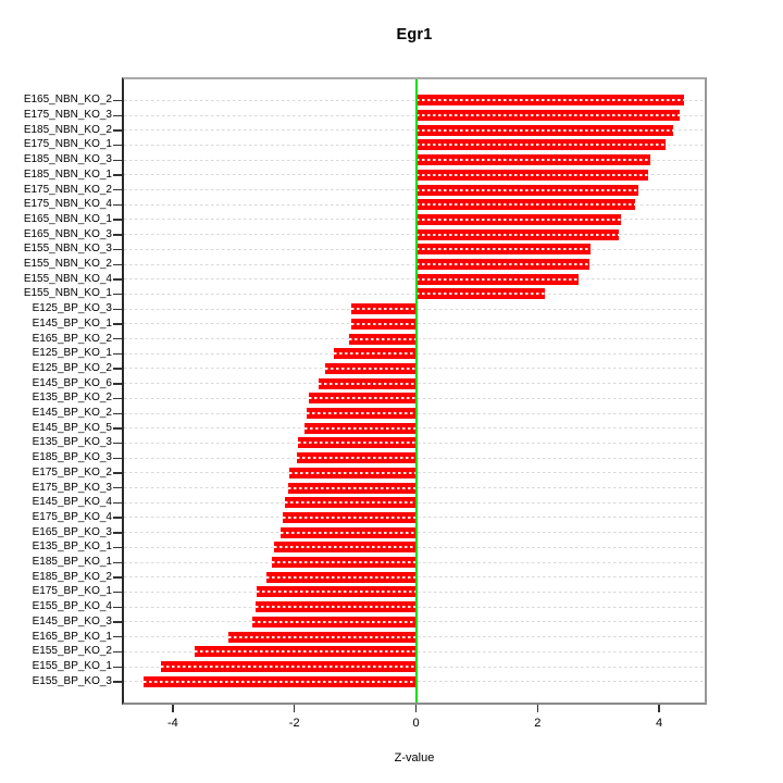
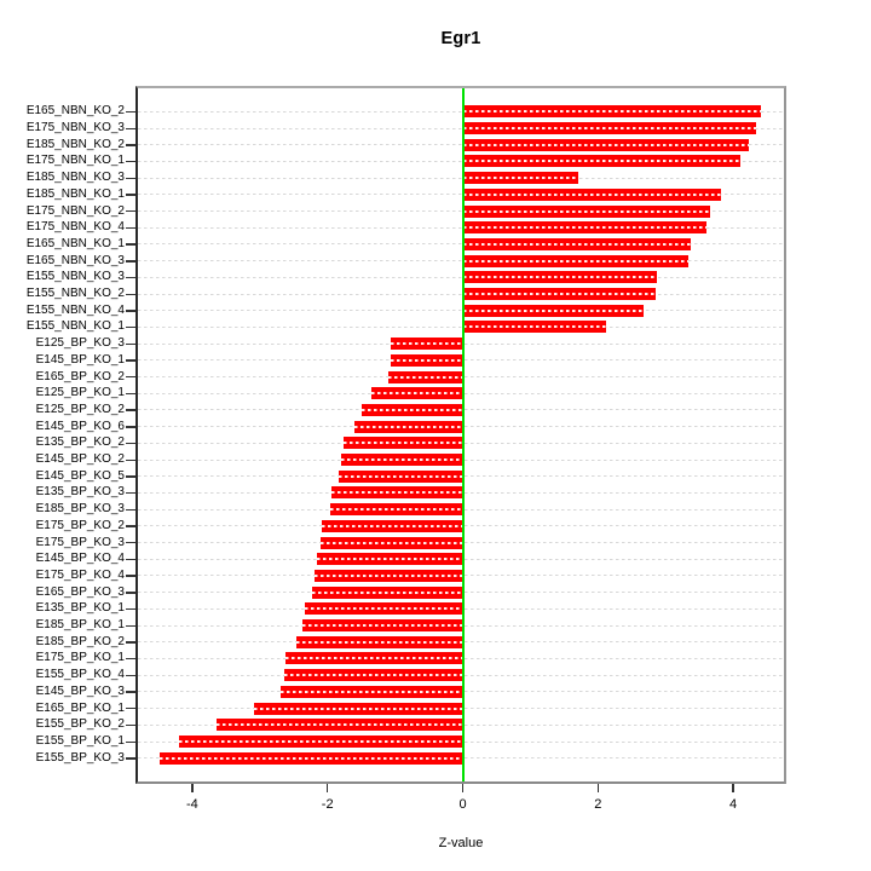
E185_NBN_KO_3: 3.9 -> 1.7
